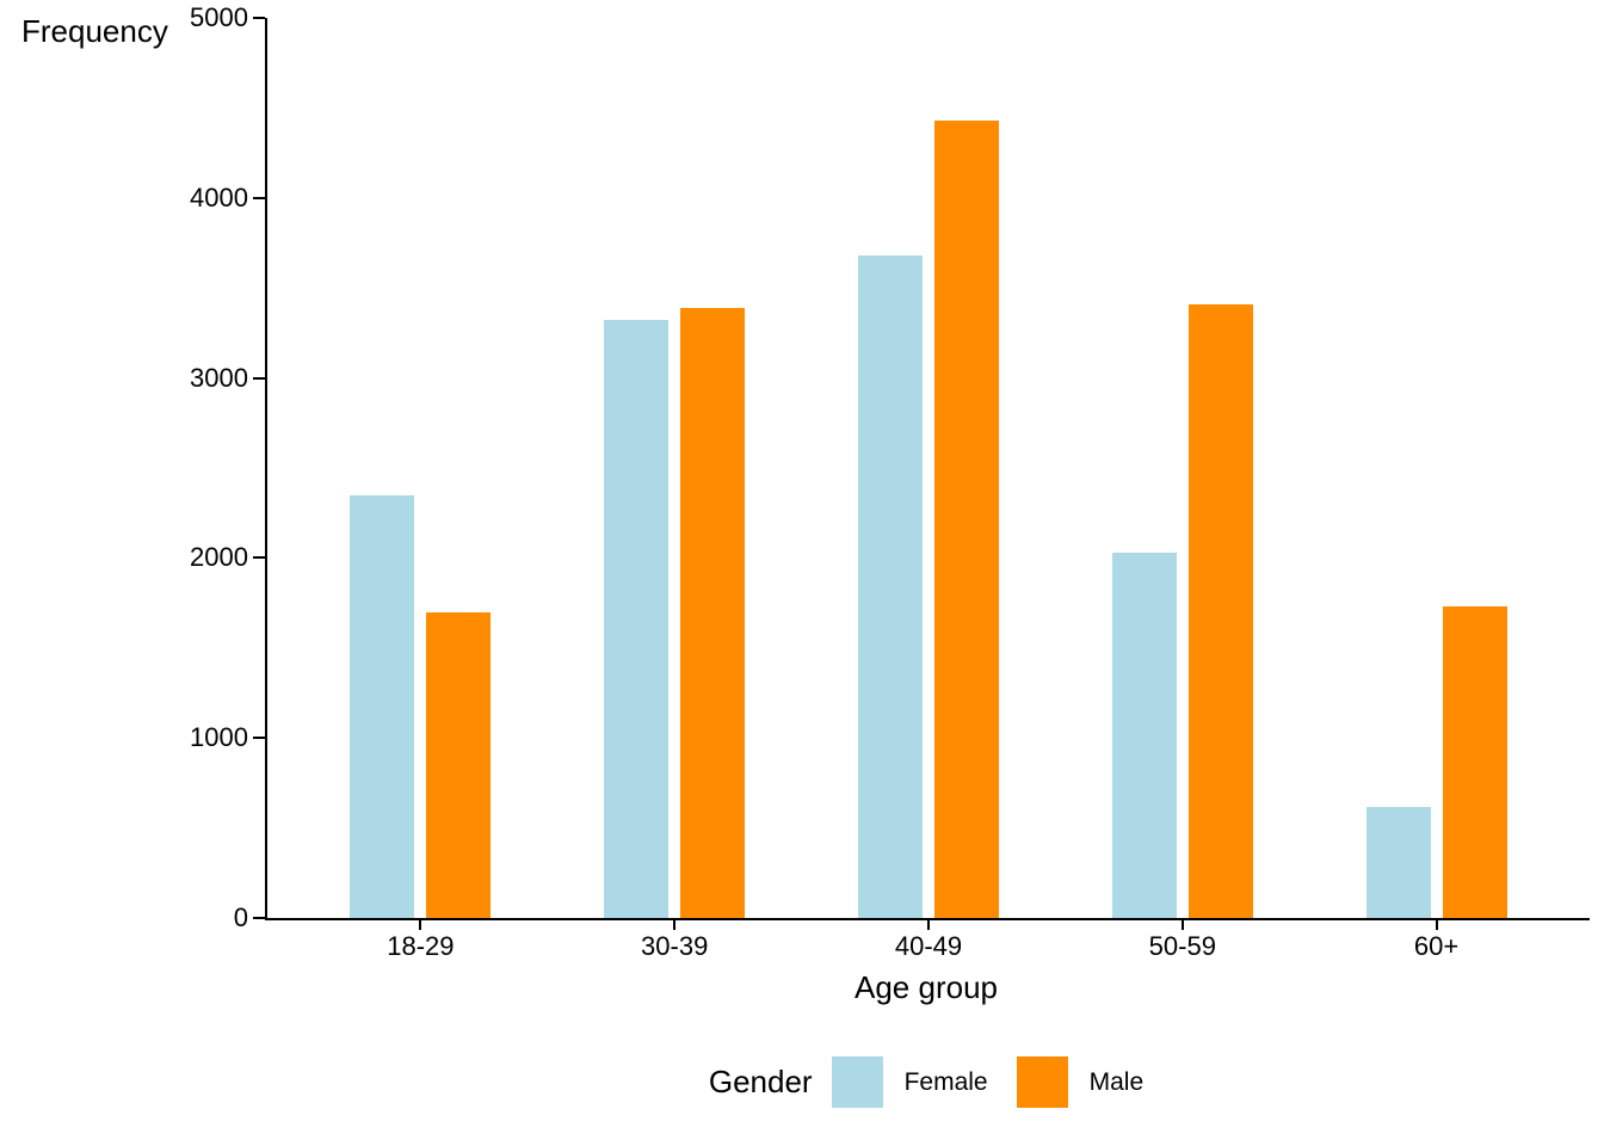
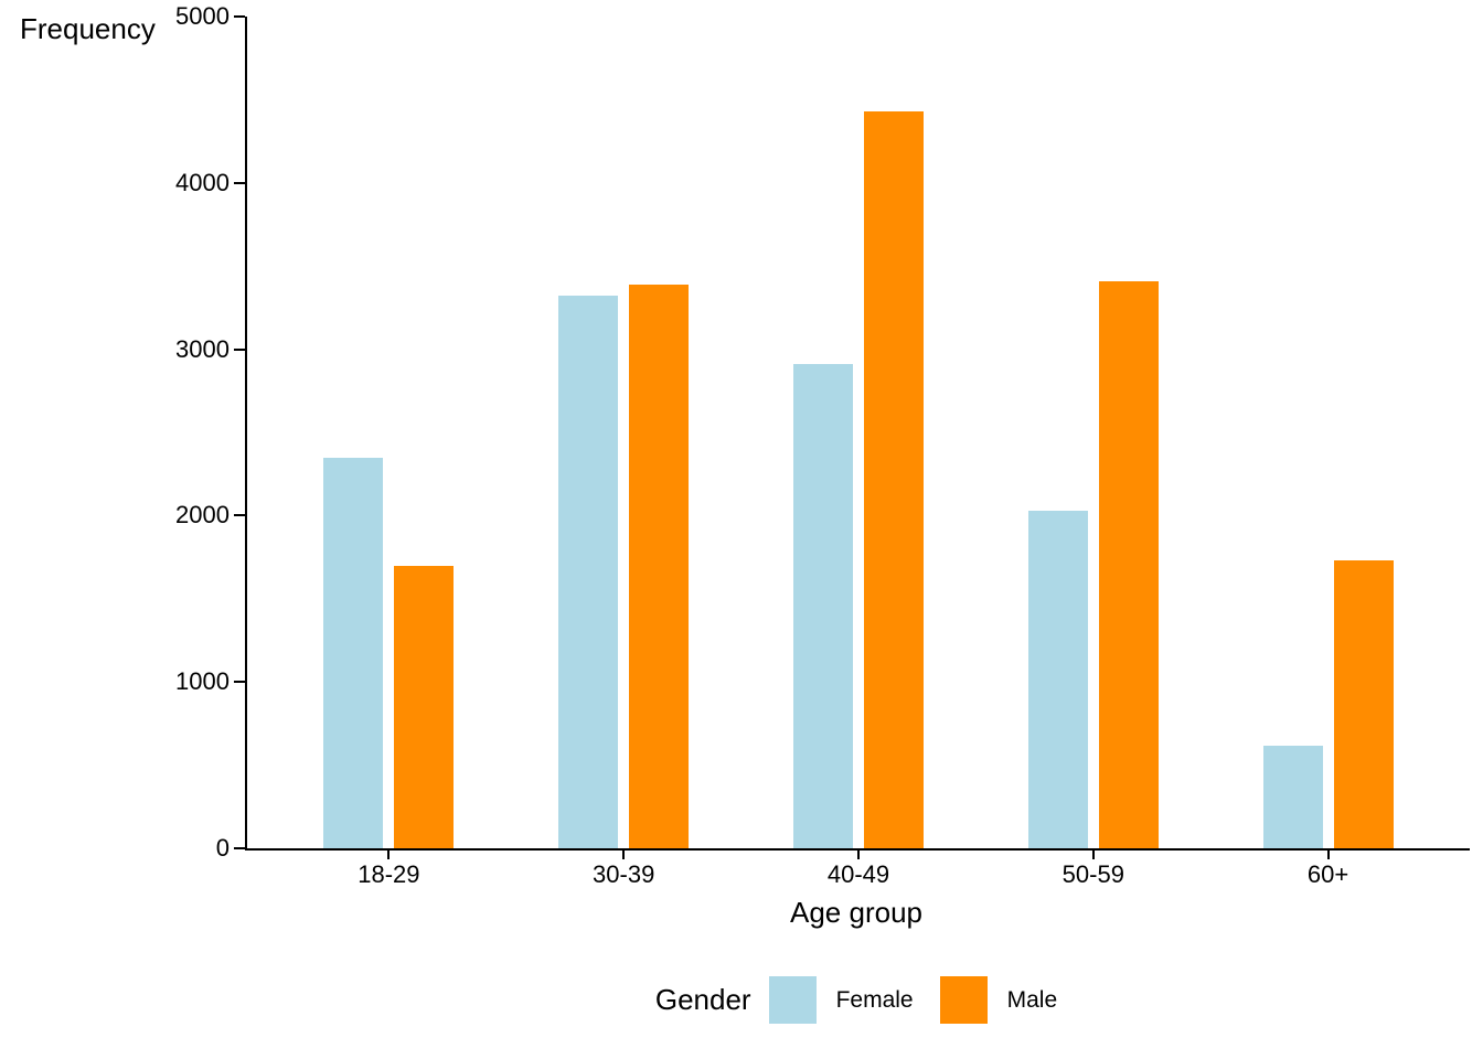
Female/40-49: 3680 -> 2910
